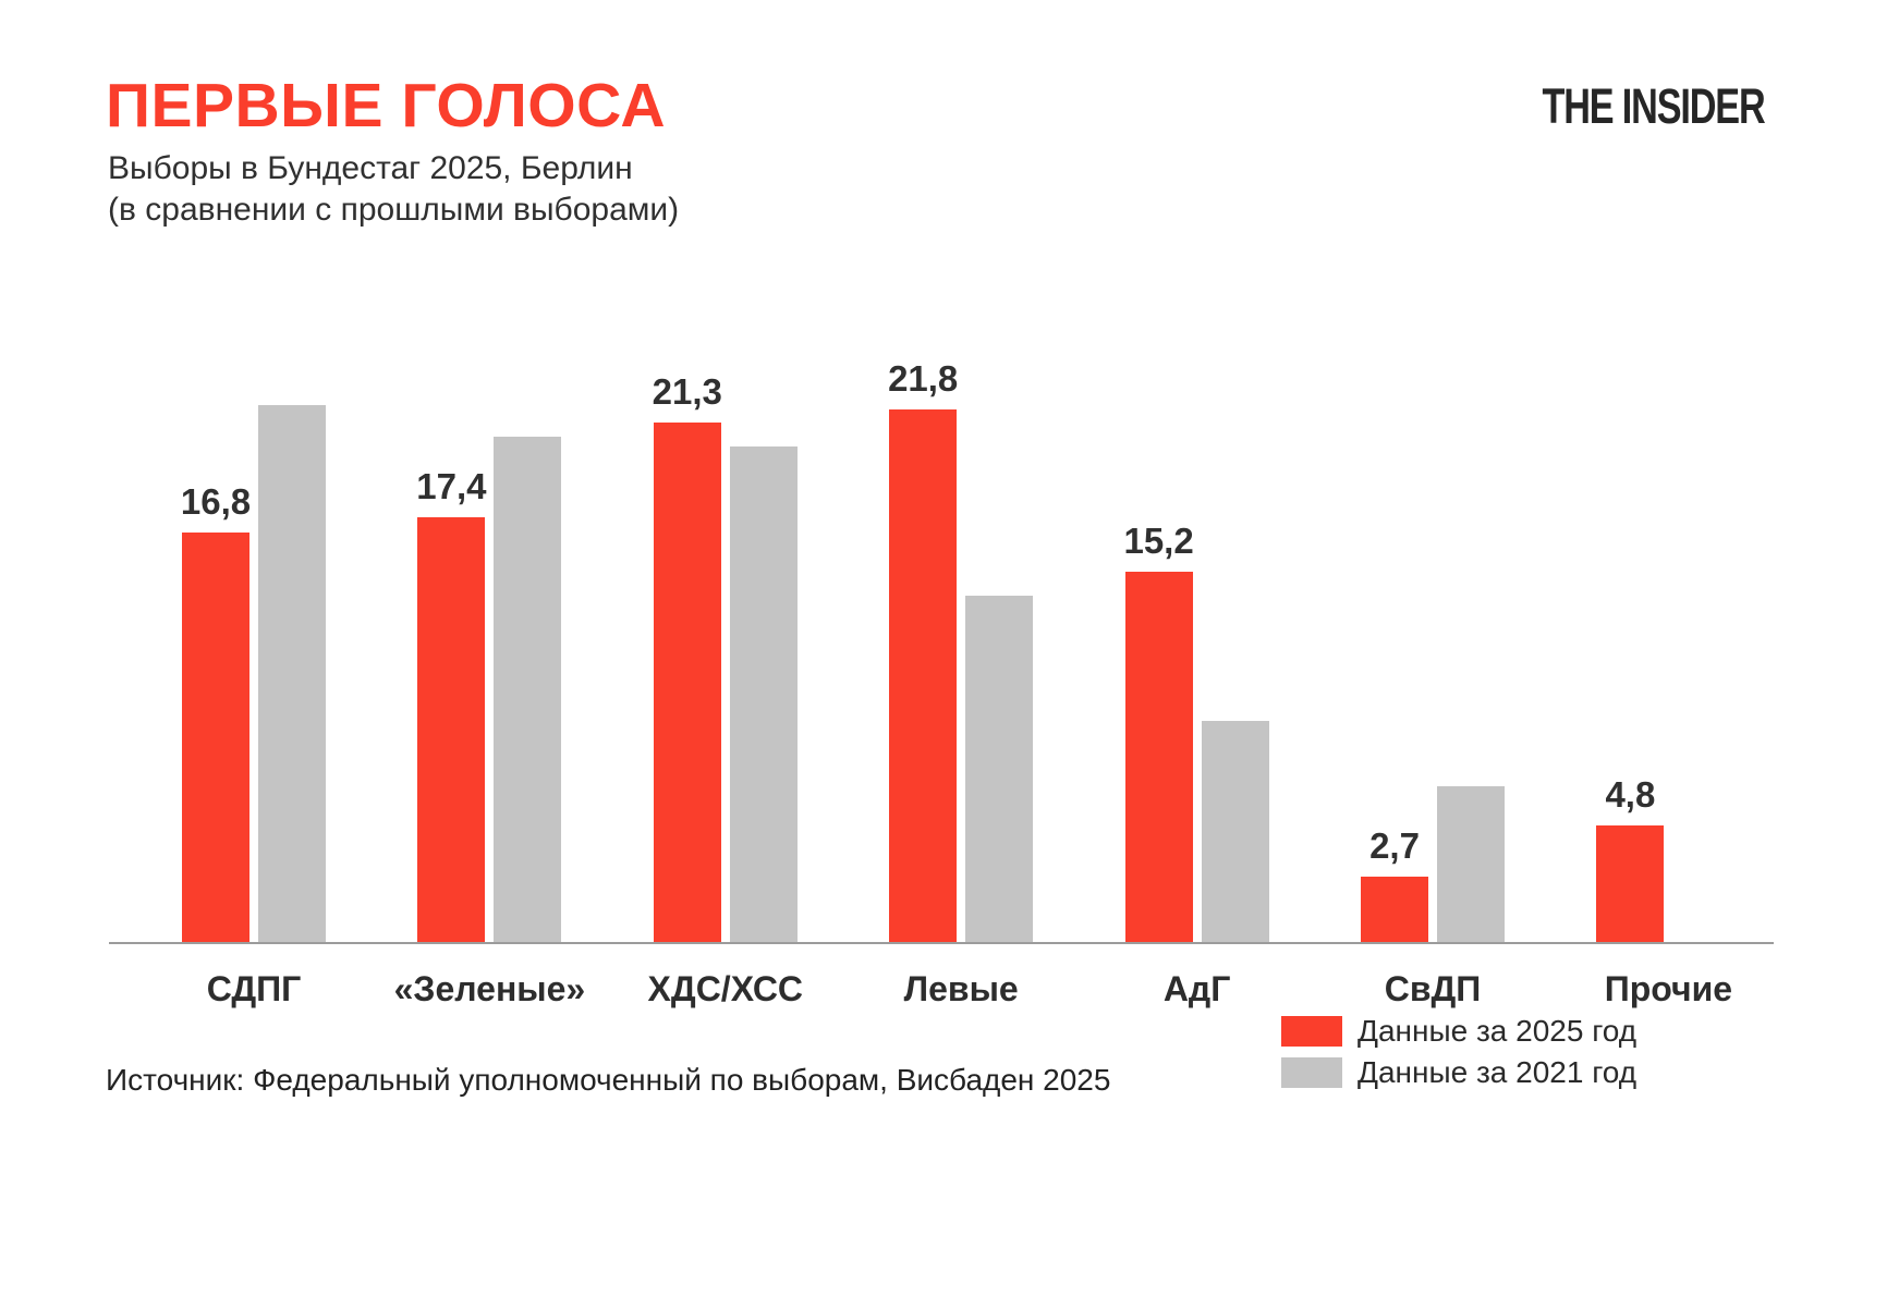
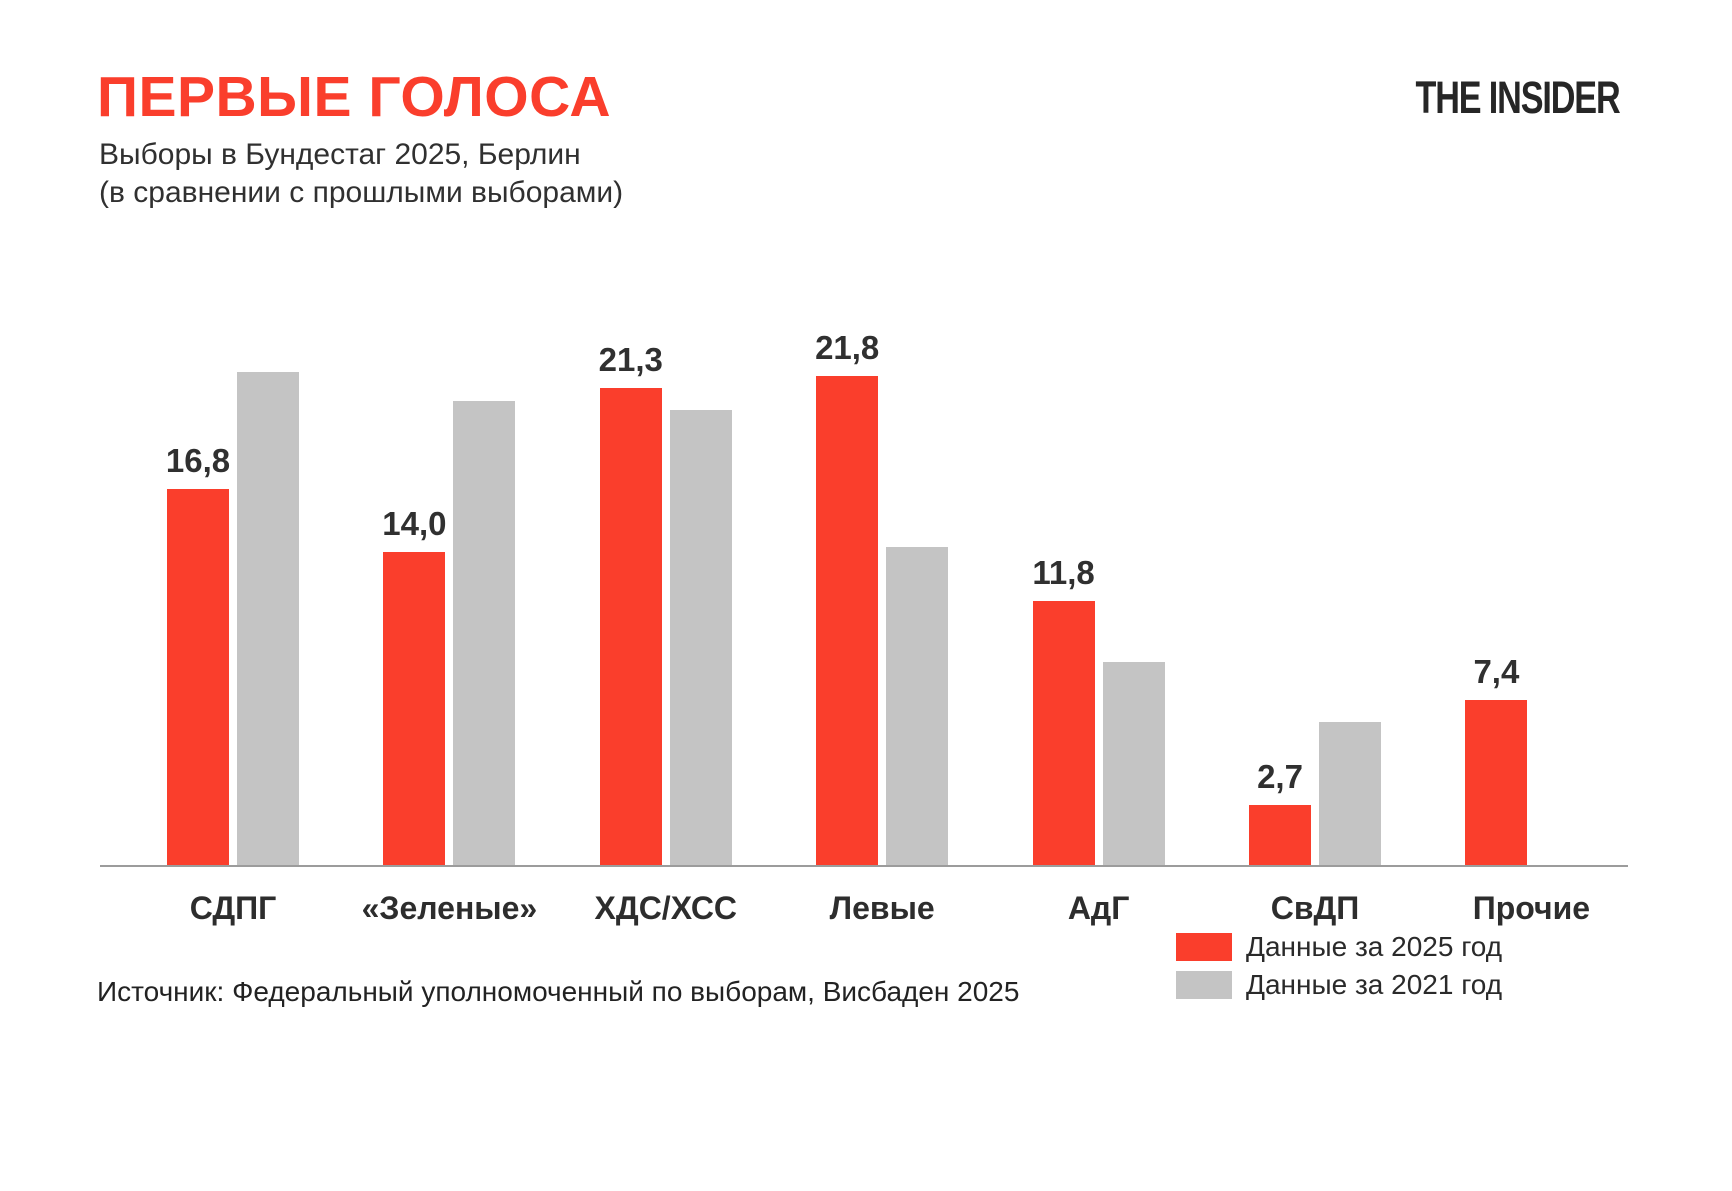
Данные за 2025 год/«Зеленые»: 17,4 -> 14,0
Данные за 2025 год/АдГ: 15,2 -> 11,8
Данные за 2025 год/Прочие: 4,8 -> 7,4
